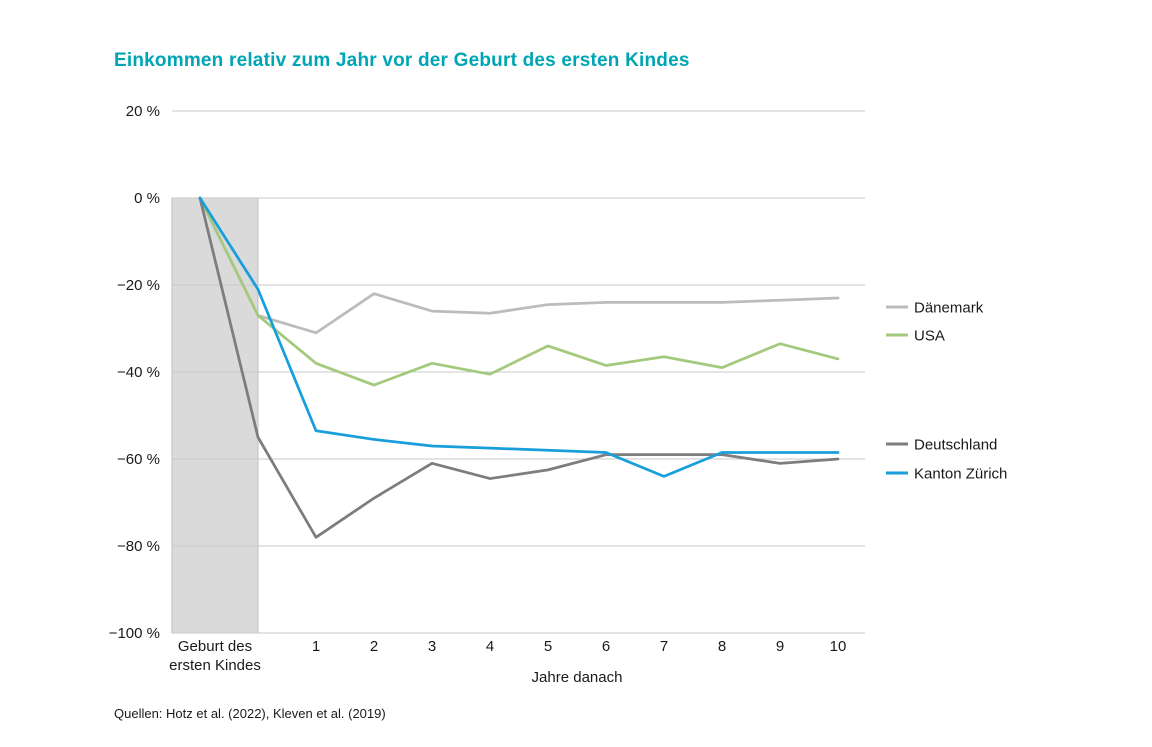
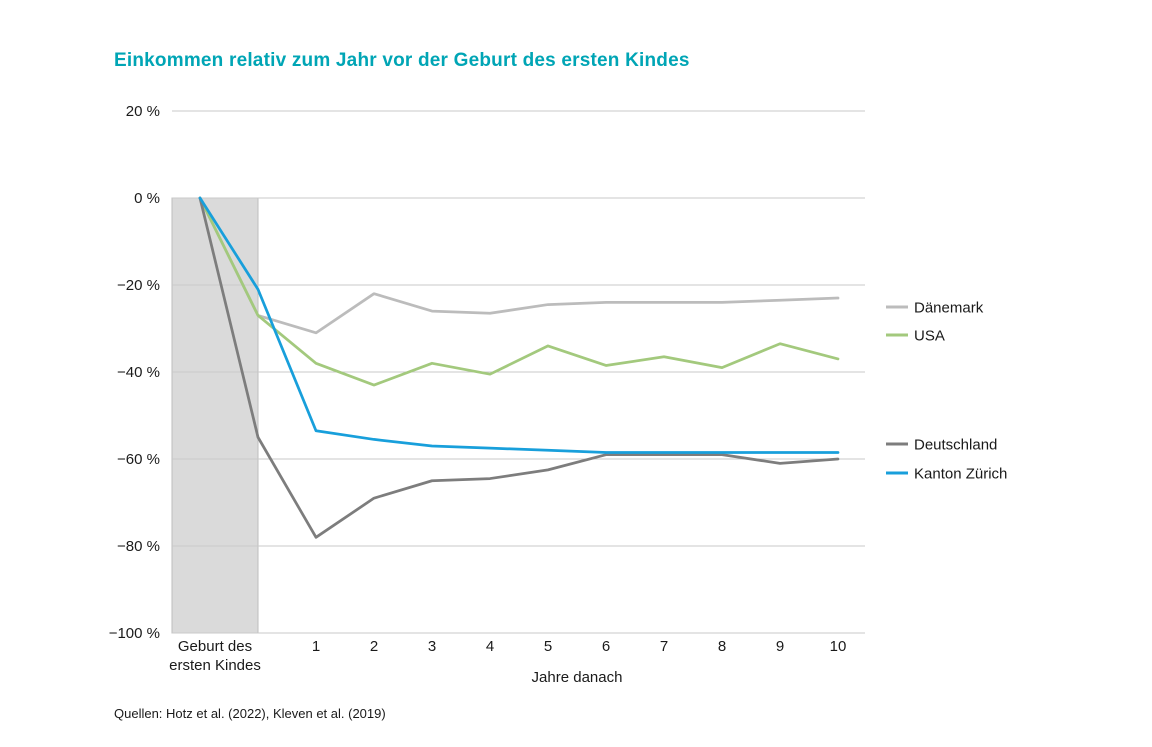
Deutschland/3: -61% -> -65%
Kanton Zürich/7: -64% -> -58%
